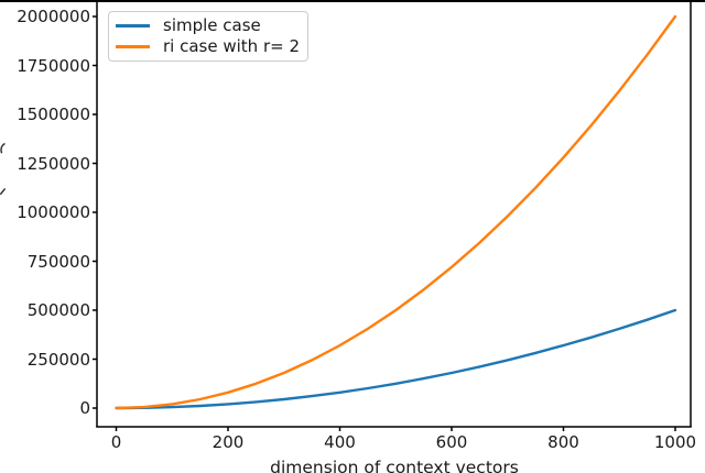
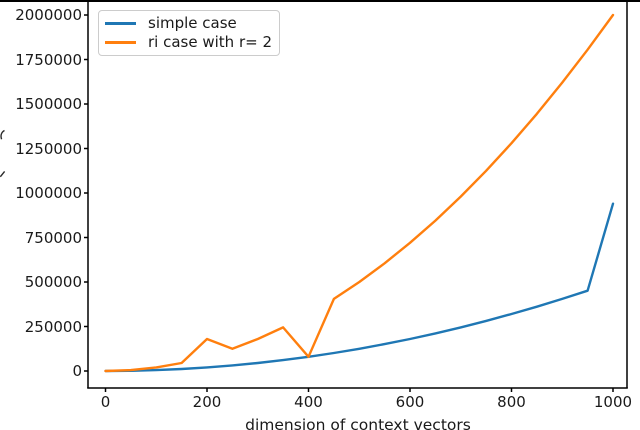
ri case with r= 2/200: 80000 -> 180000
ri case with r= 2/400: 320000 -> 80000
simple case/1000: 500000 -> 940000
